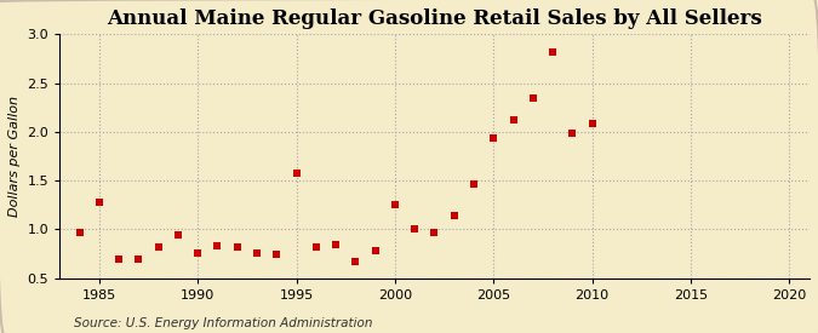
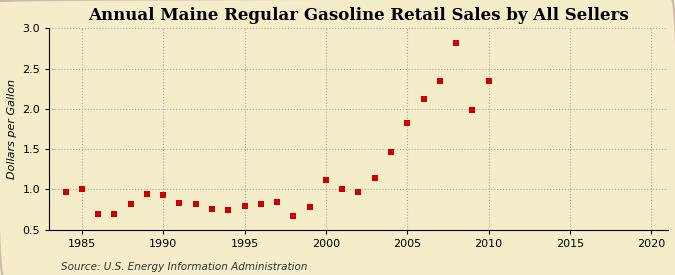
1985: 1.28 -> 1.00
1990: 0.76 -> 0.93
1995: 1.58 -> 0.79
2000: 1.26 -> 1.12
2005: 1.94 -> 1.83
2010: 2.08 -> 2.35
